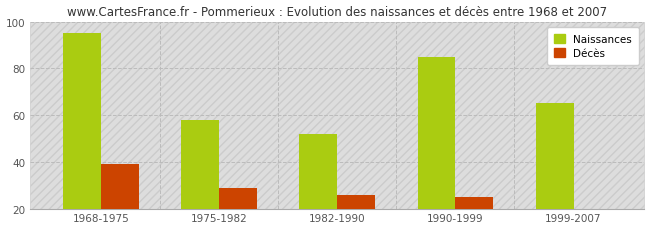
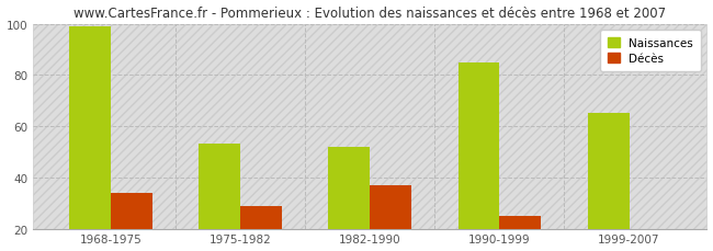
Naissances/1968-1975: 95 -> 99
Décès/1968-1975: 39 -> 34
Naissances/1975-1982: 58 -> 53
Décès/1982-1990: 26 -> 37
